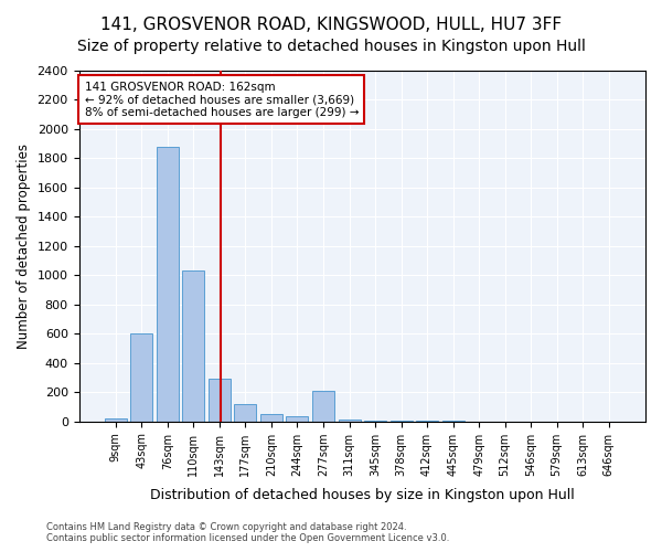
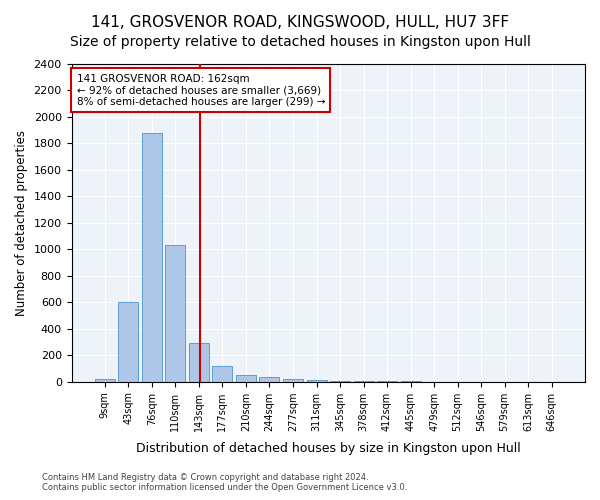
277sqm: 210 -> 20
